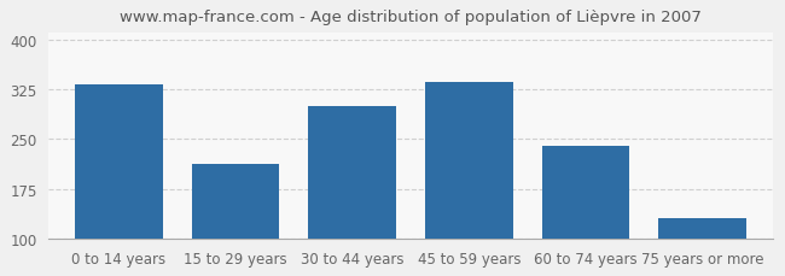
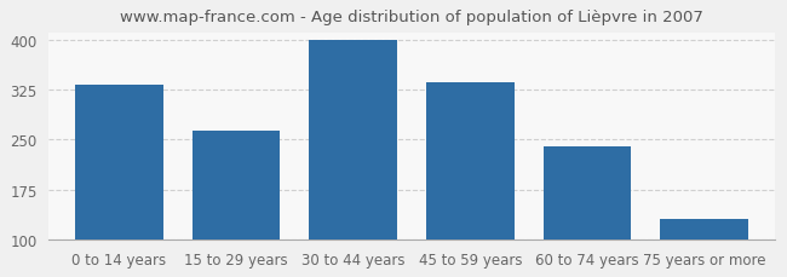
15 to 29 years: 212 -> 263
30 to 44 years: 300 -> 400
